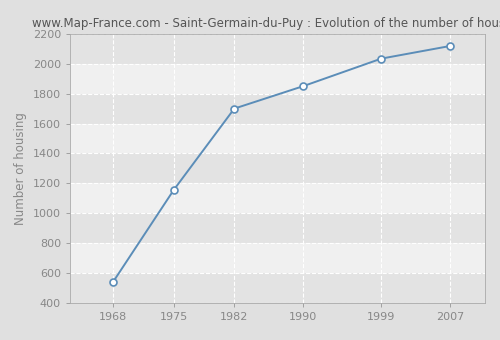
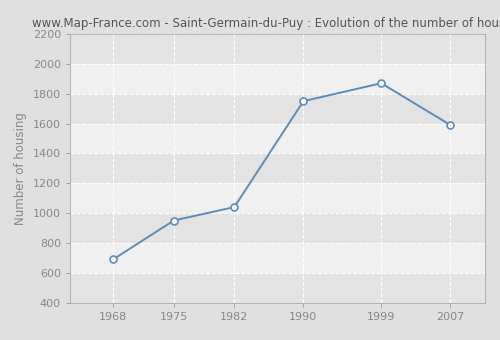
1968: 540 -> 690
1975: 1160 -> 950
1982: 1700 -> 1040
1990: 1850 -> 1750
1999: 2040 -> 1870
2007: 2120 -> 1590
